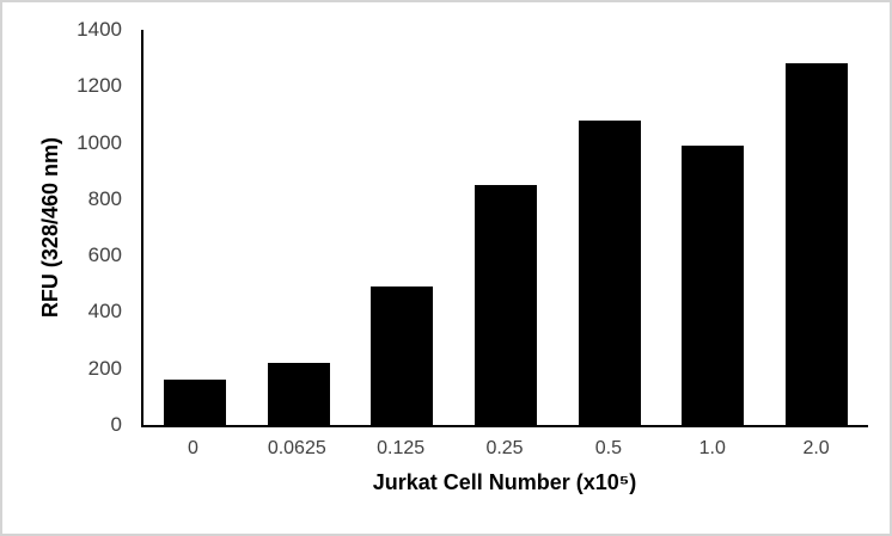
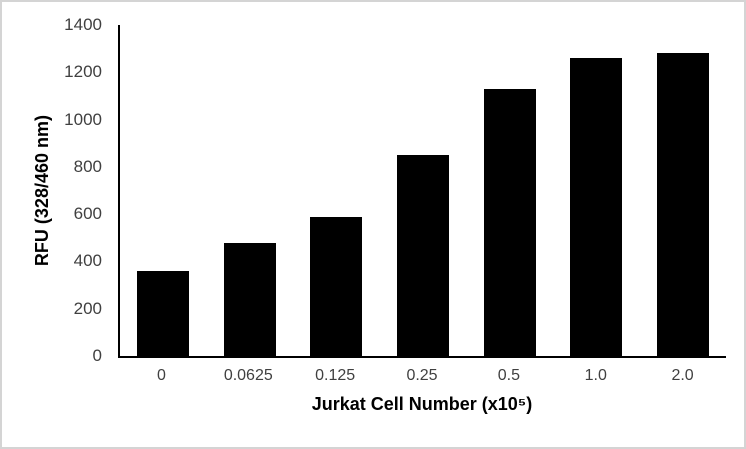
0: 160 -> 360
0.0625: 220 -> 480
0.125: 490 -> 590
0.5: 1080 -> 1130
1.0: 990 -> 1260
